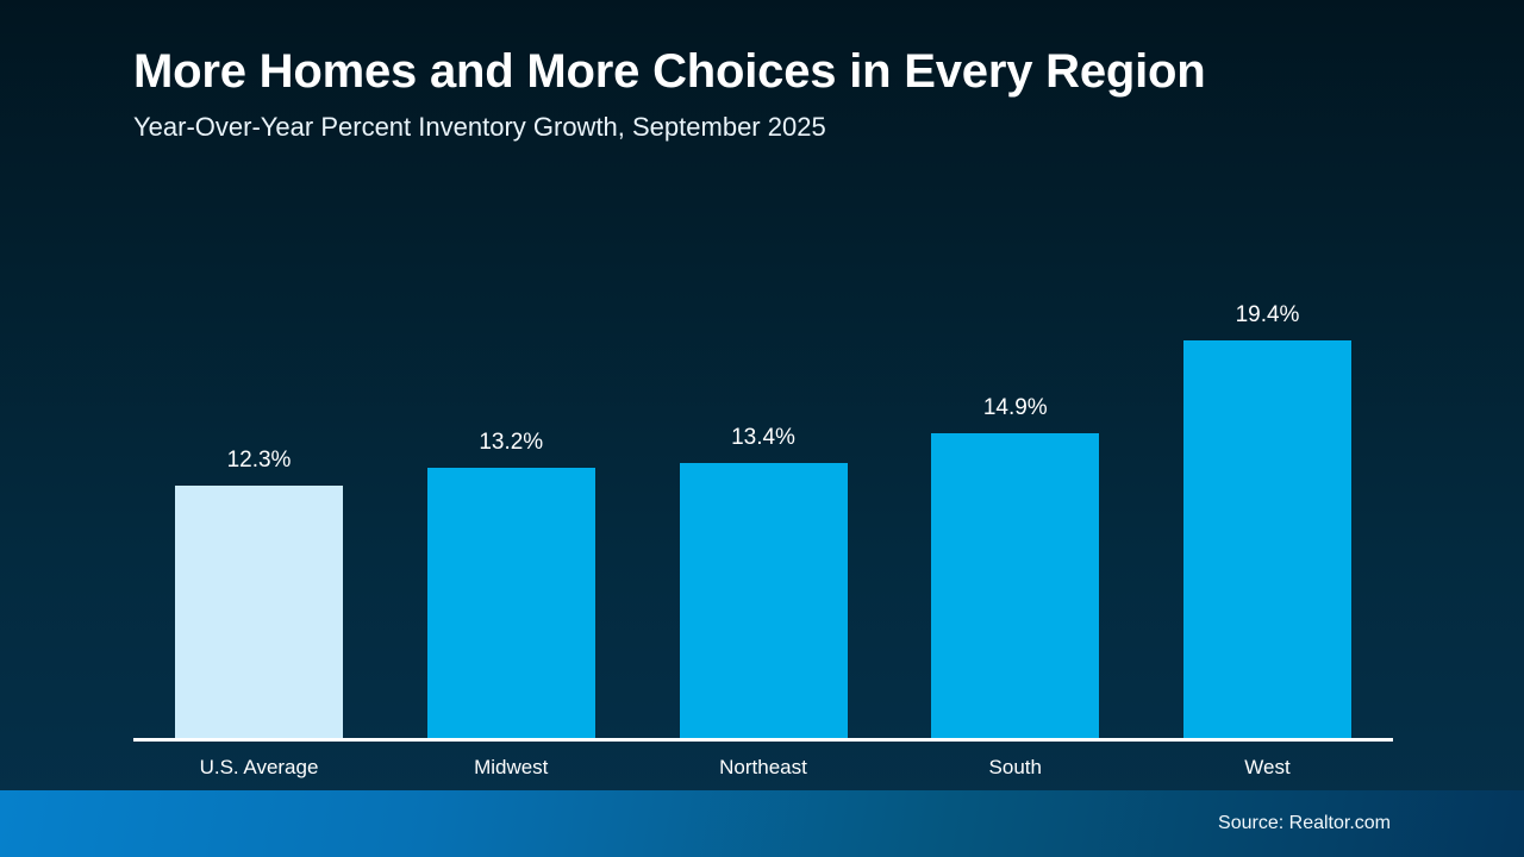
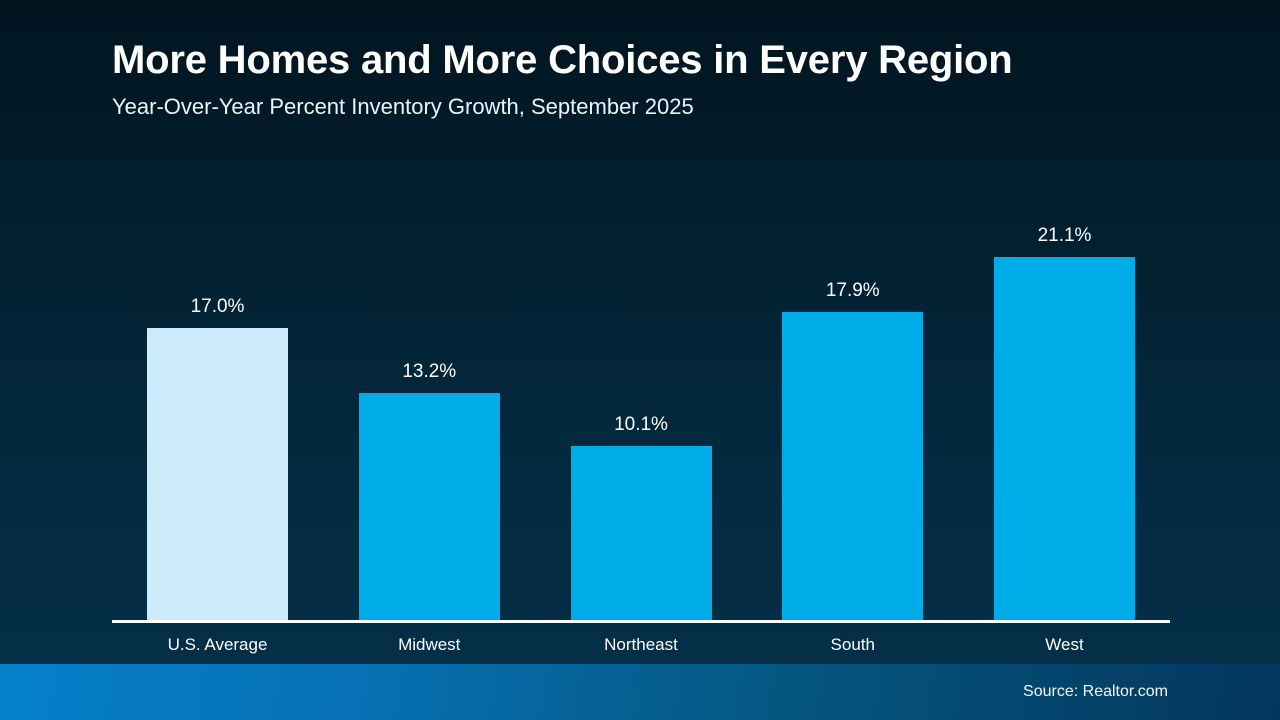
U.S. Average: 12.3% -> 17.0%
Northeast: 13.4% -> 10.1%
South: 14.9% -> 17.9%
West: 19.4% -> 21.1%
